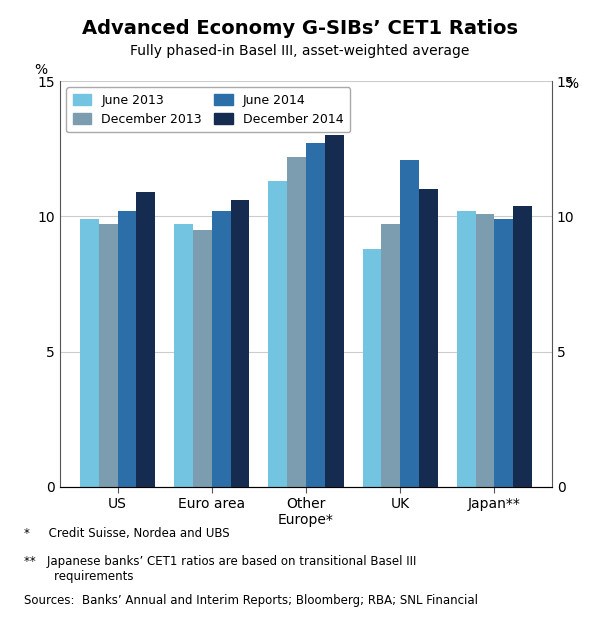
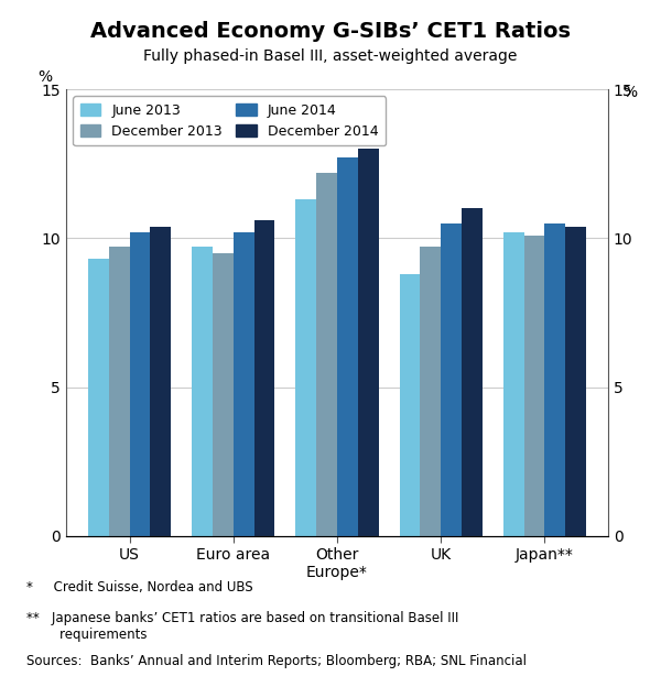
June 2013/US: 9.9 -> 9.3
December 2014/US: 10.9 -> 10.4
June 2014/UK: 12.1 -> 10.5
June 2014/Japan**: 9.9 -> 10.5
